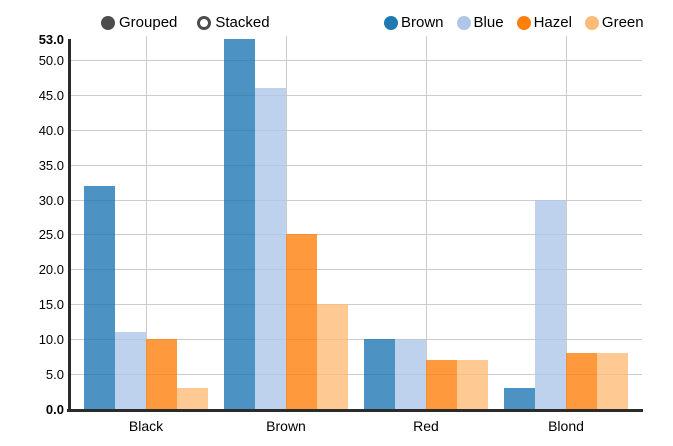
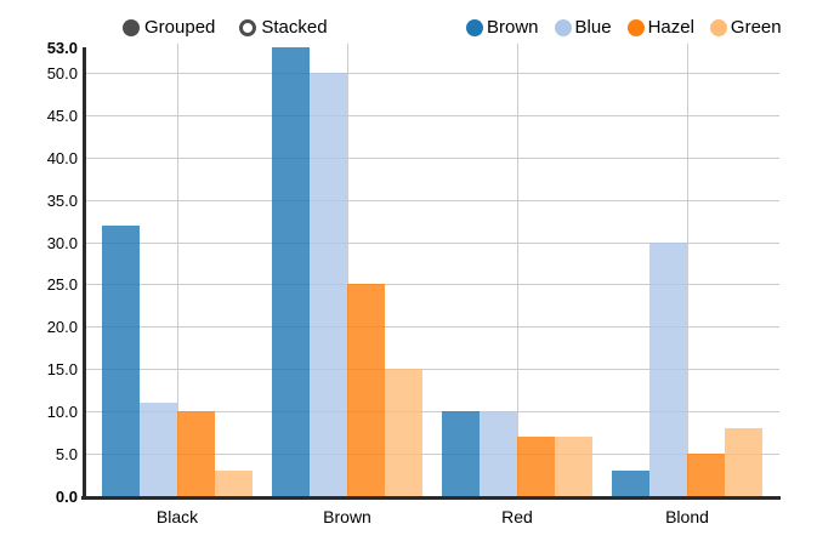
Blue/Brown: 46 -> 50
Hazel/Blond: 8 -> 5
